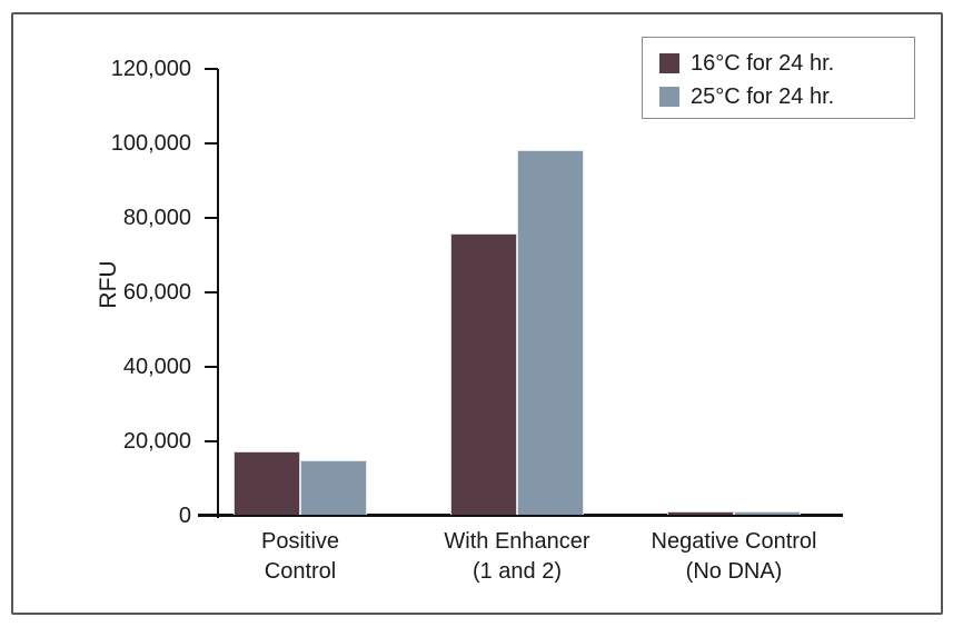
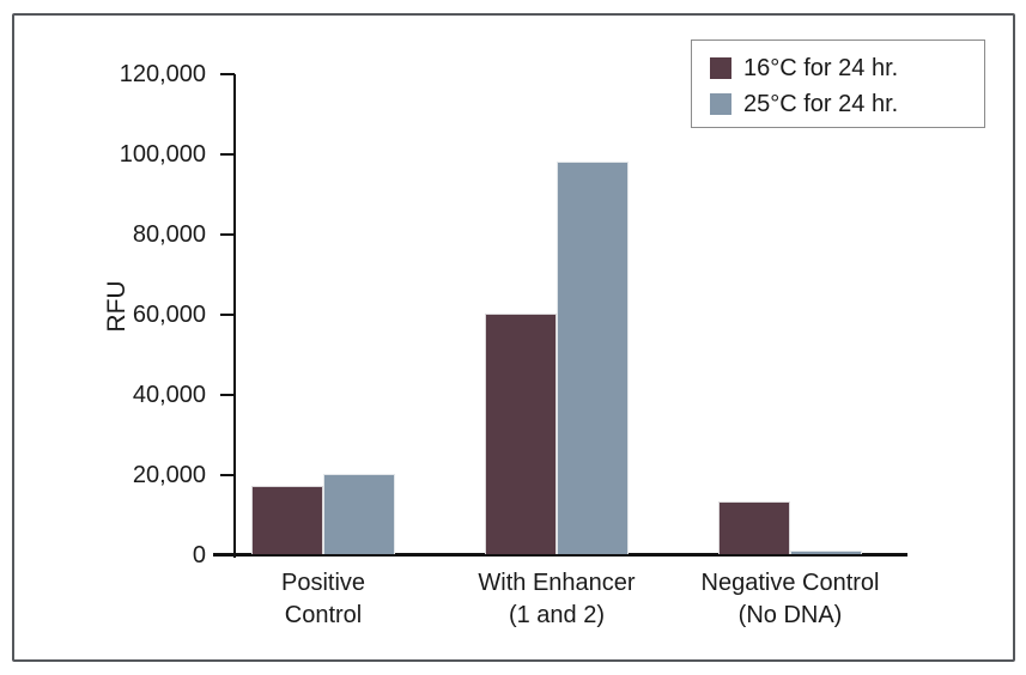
25°C for 24 hr./Positive Control: 14000 -> 20000
16°C for 24 hr./With Enhancer (1 and 2): 76000 -> 60000
16°C for 24 hr./Negative Control (No DNA): 1000 -> 13000
